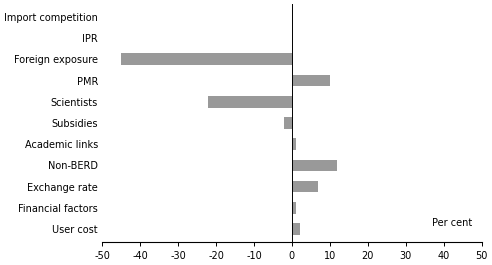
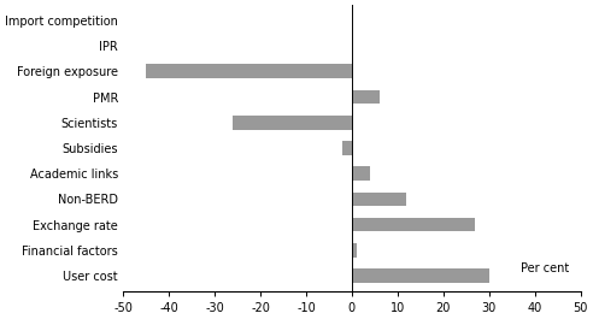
PMR: 10 -> 6
Scientists: -22 -> -26
Academic links: 1 -> 4
Exchange rate: 7 -> 27
User cost: 2 -> 30
